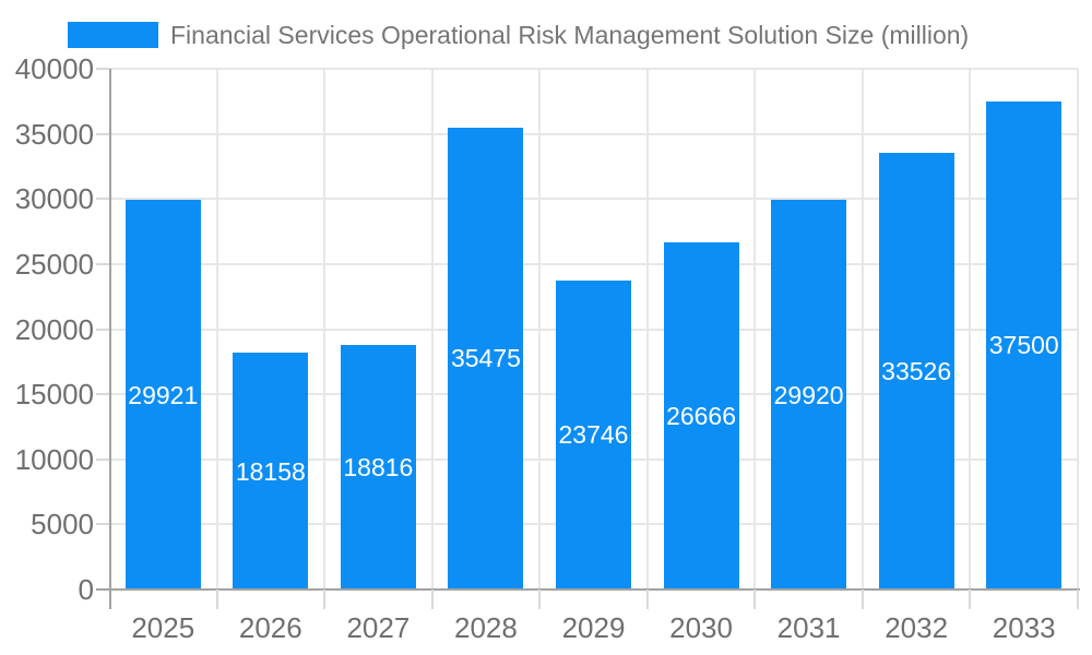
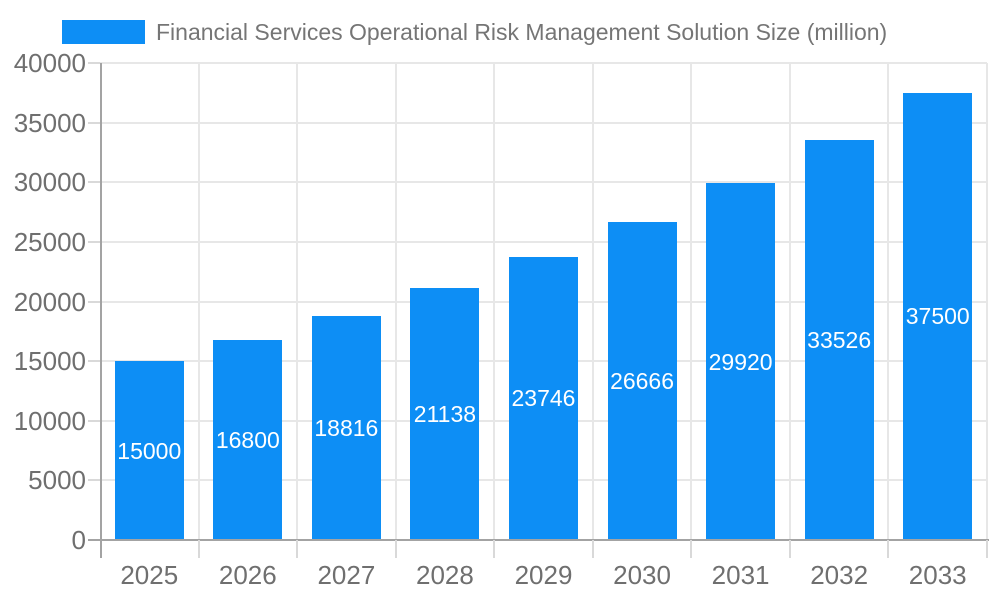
2025: 29921 -> 15000
2026: 18158 -> 16800
2028: 35475 -> 21138
